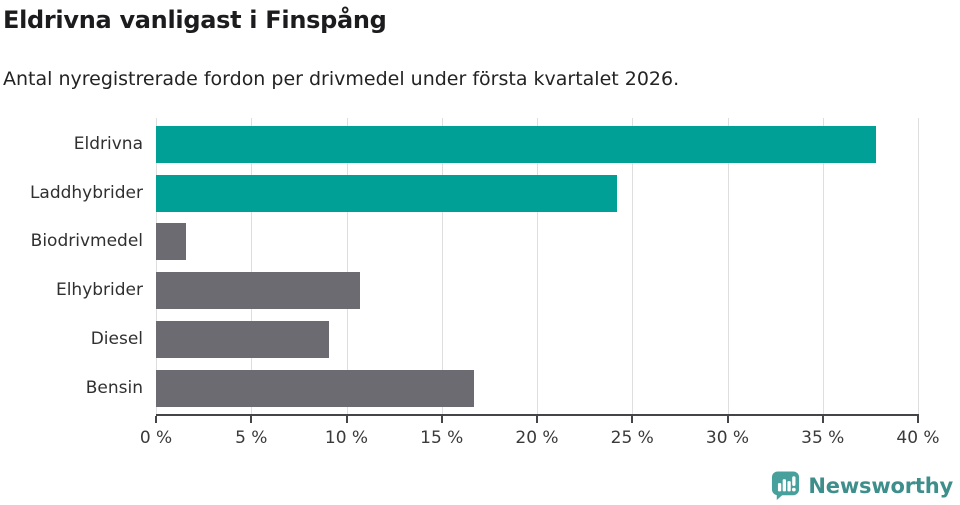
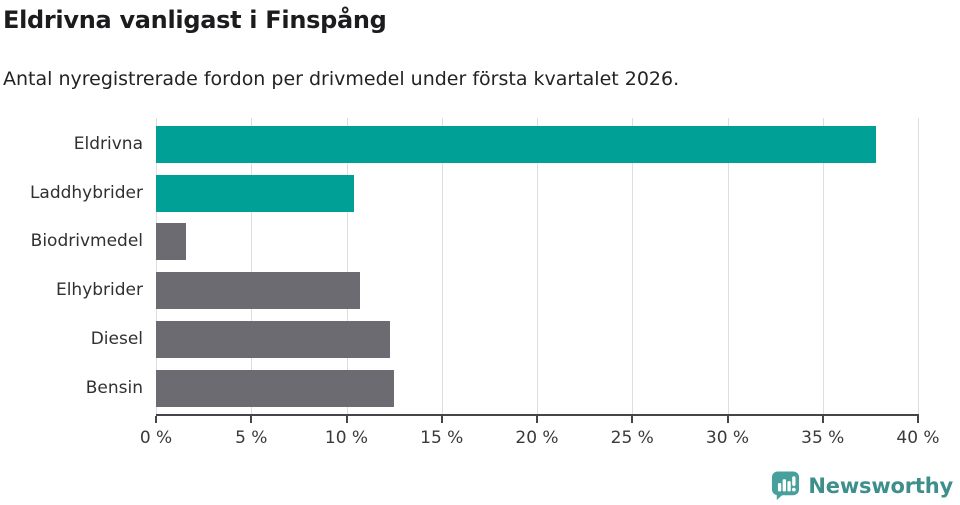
Laddhybrider: 24.2% -> 10.4%
Diesel: 9.1% -> 12.3%
Bensin: 16.7% -> 12.5%
